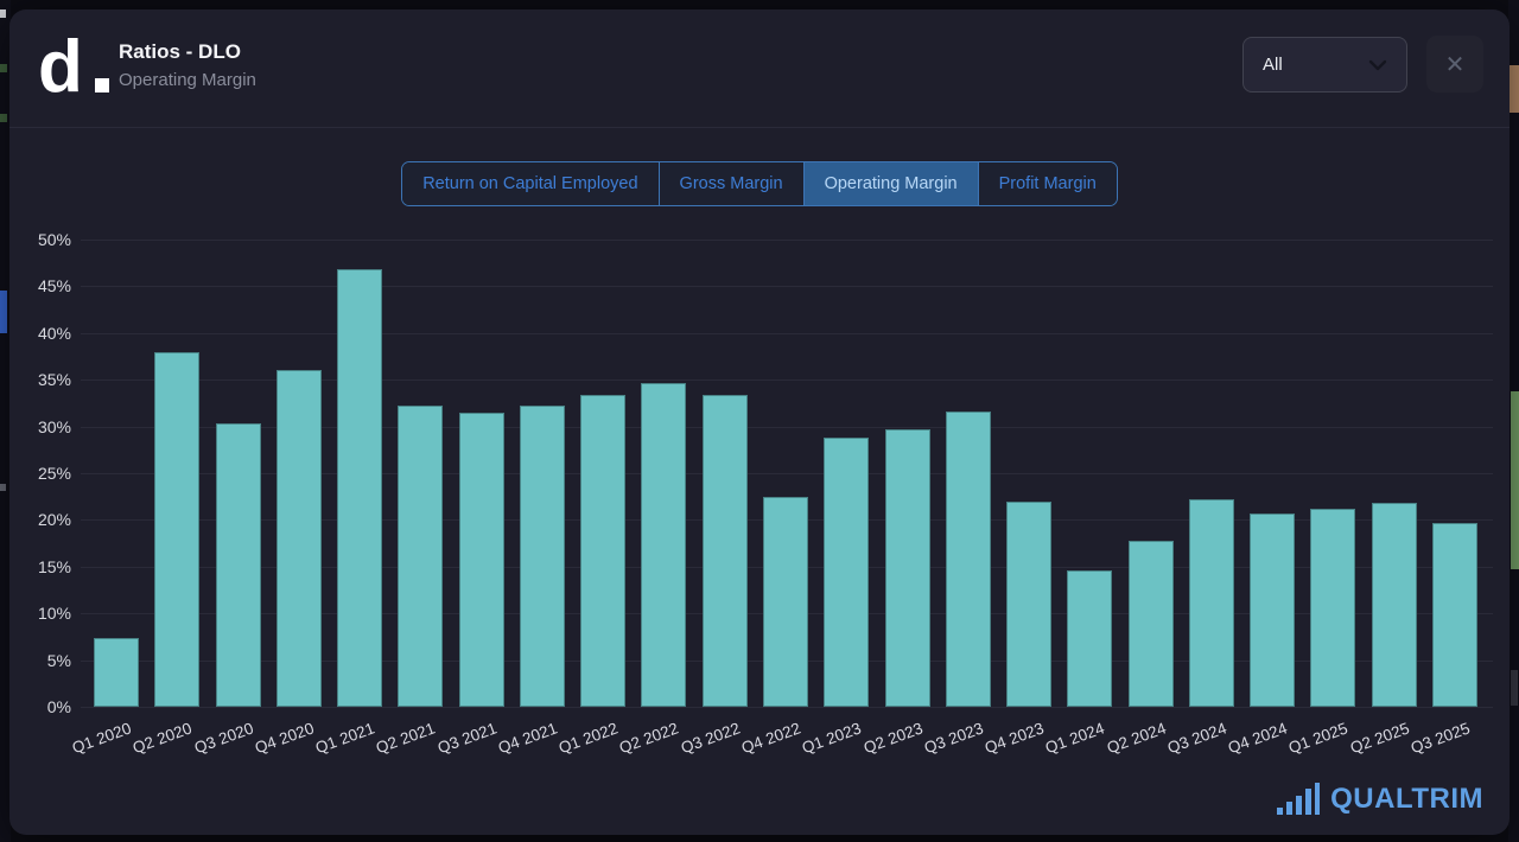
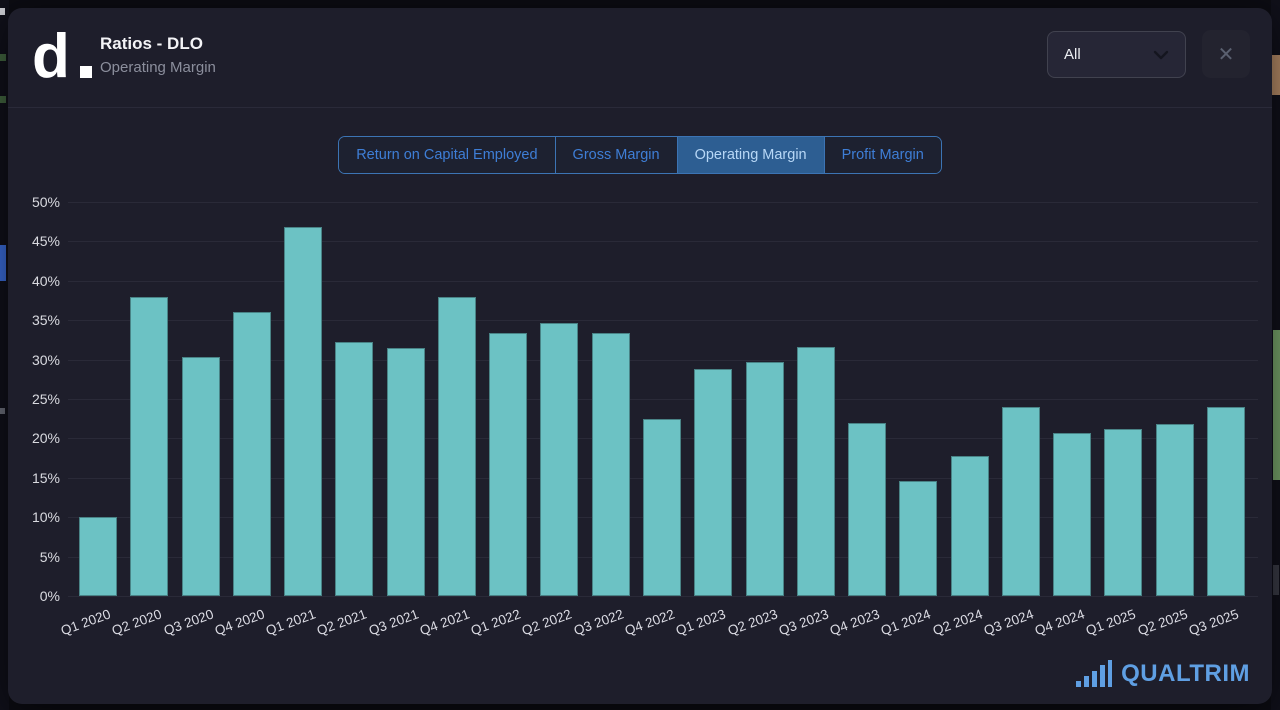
Q1 2020: 7% -> 10%
Q4 2021: 32% -> 38%
Q3 2024: 22% -> 24%
Q3 2025: 20% -> 24%
